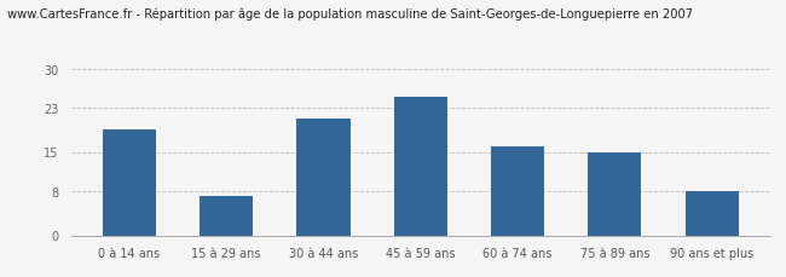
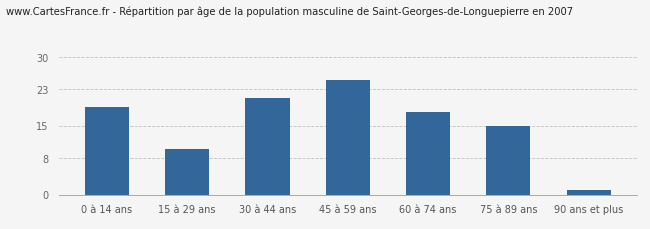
15 à 29 ans: 7 -> 10
60 à 74 ans: 16 -> 18
90 ans et plus: 8 -> 1
